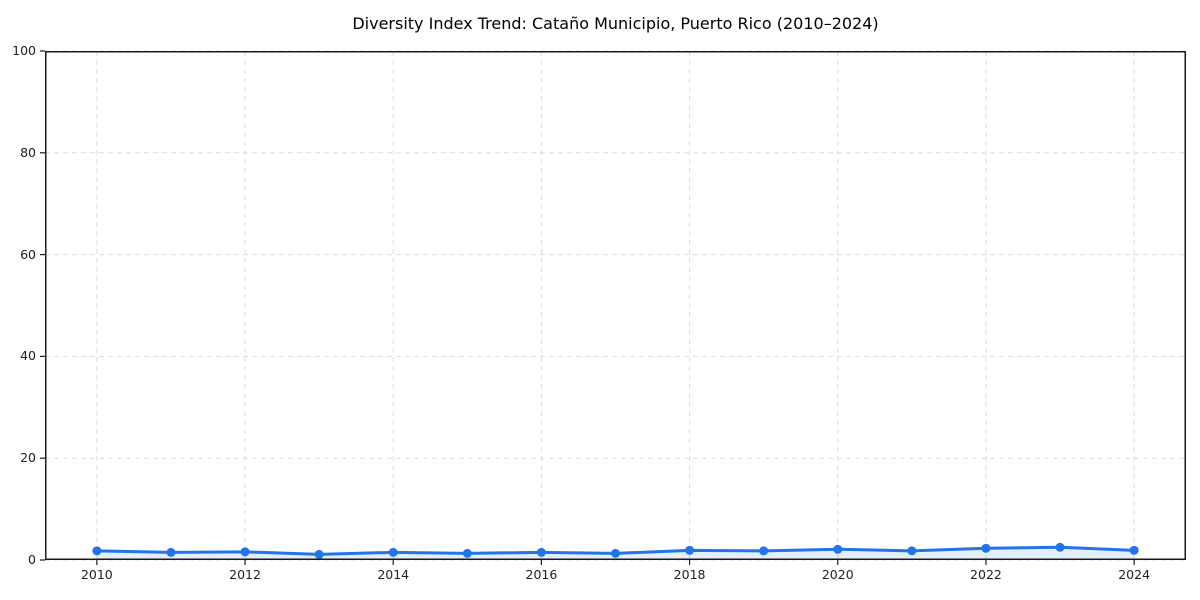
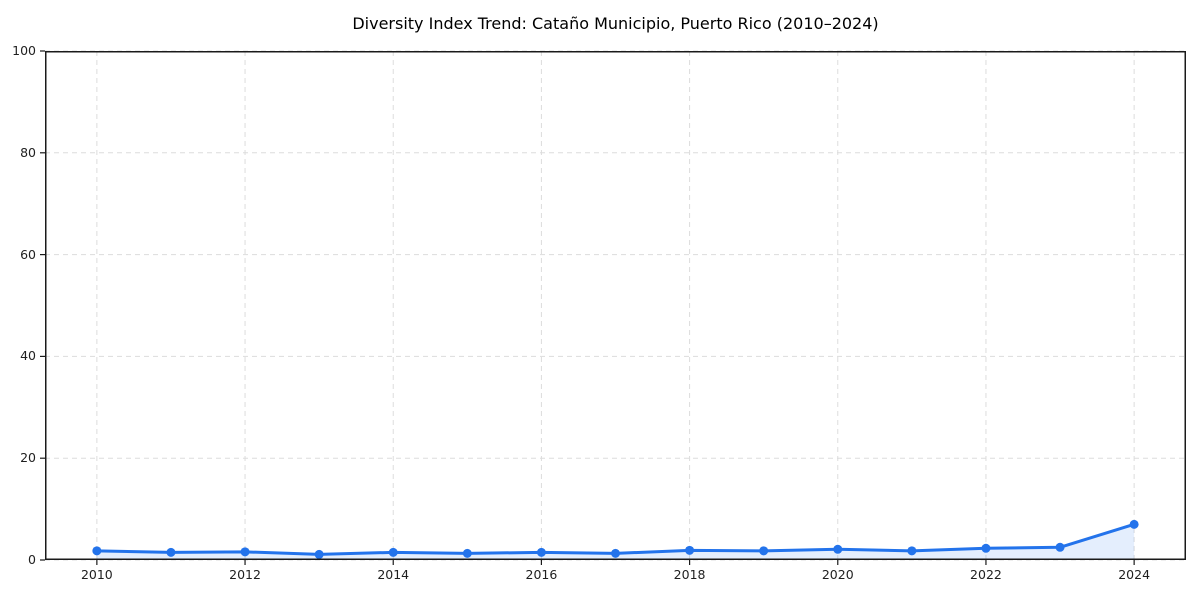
2024: 2 -> 7
